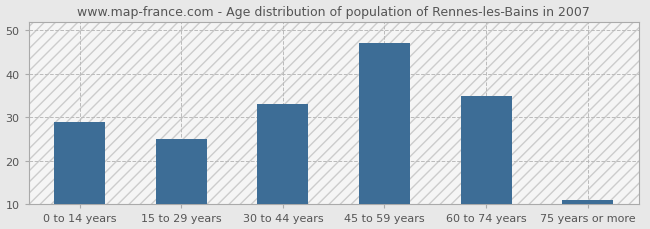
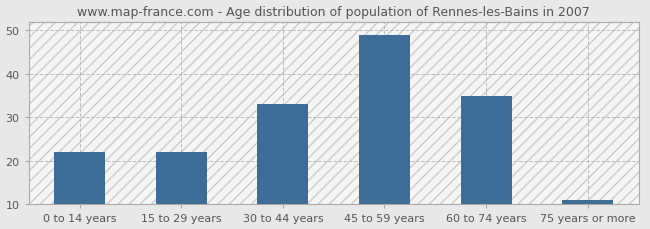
0 to 14 years: 29 -> 22
15 to 29 years: 25 -> 22
45 to 59 years: 47 -> 49
